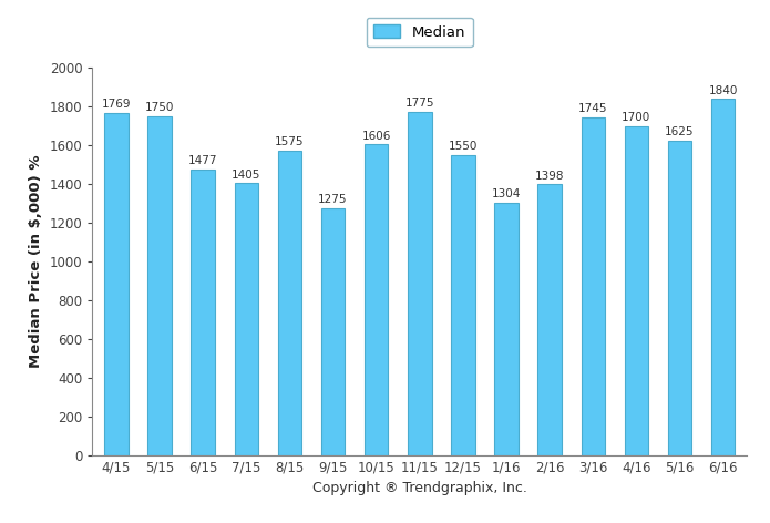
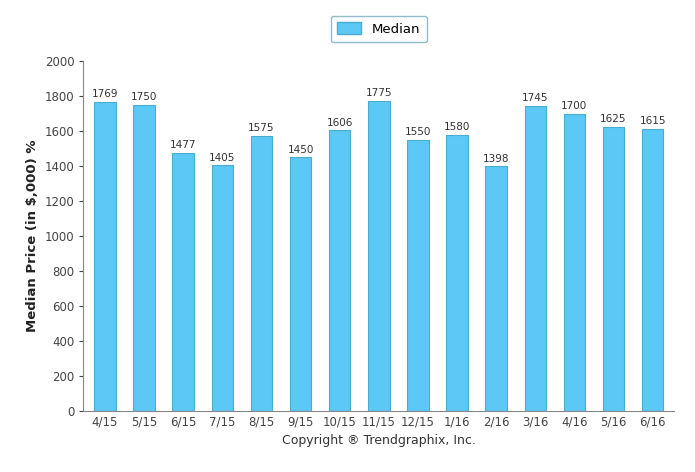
9/15: 1275 -> 1450
1/16: 1304 -> 1580
6/16: 1840 -> 1615
